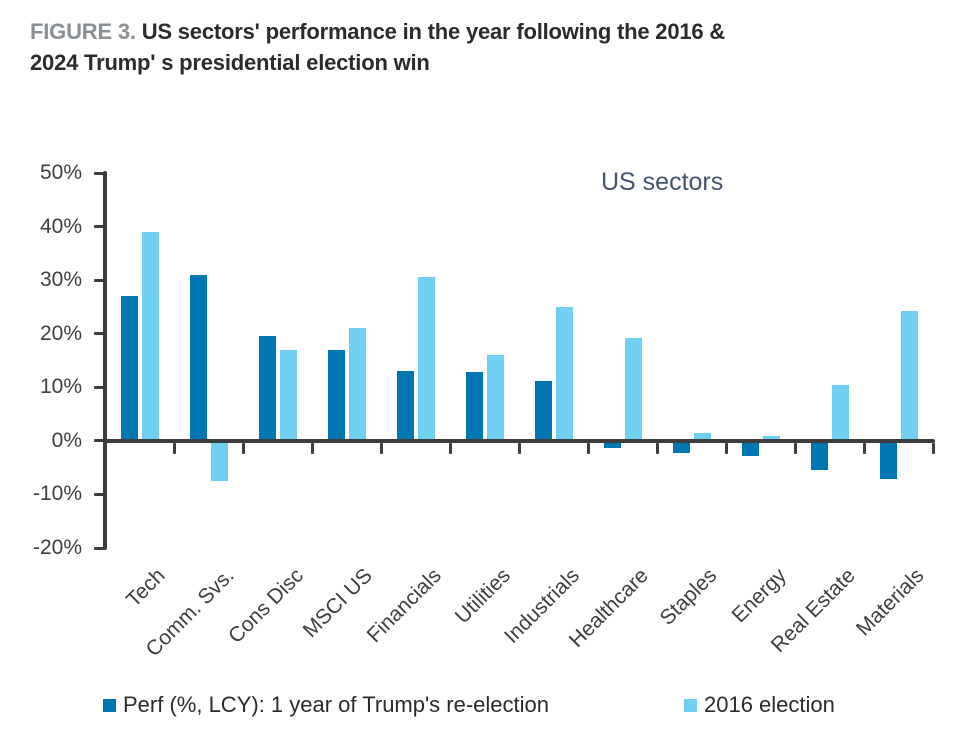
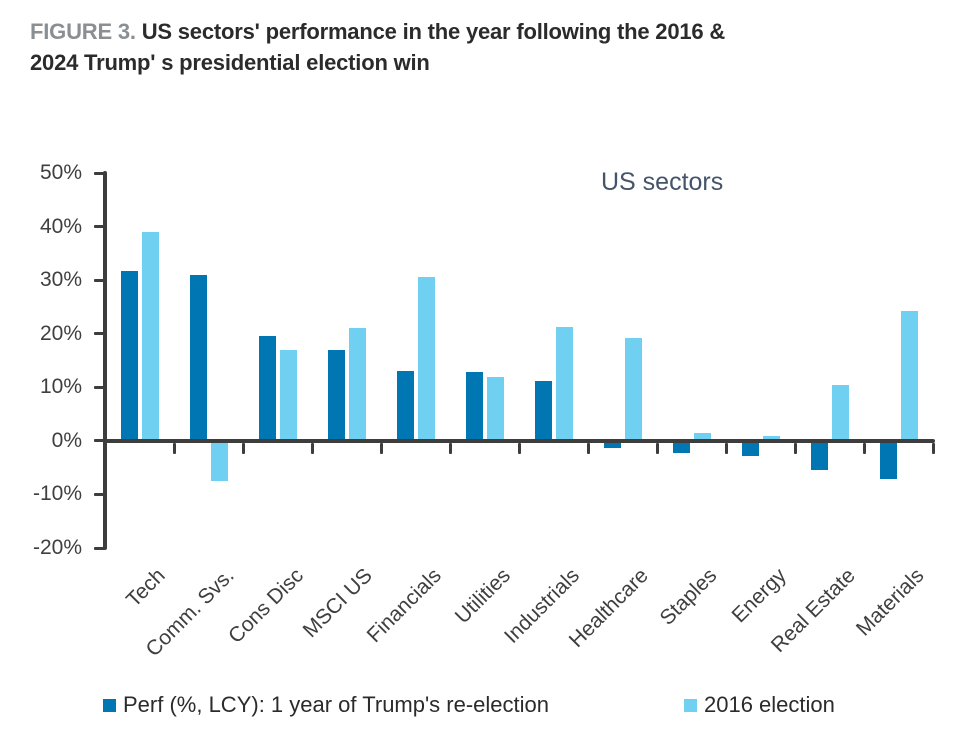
Perf (%, LCY): 1 year of Trump's re-election/Tech: 27% -> 32%
2016 election/Utilities: 16% -> 12%
2016 election/Industrials: 25% -> 21%
